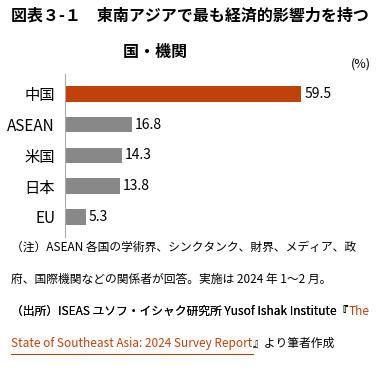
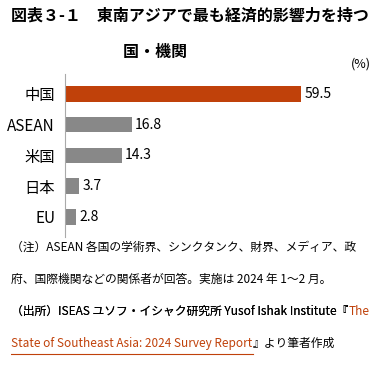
日本: 13.8 -> 3.7
EU: 5.3 -> 2.8
